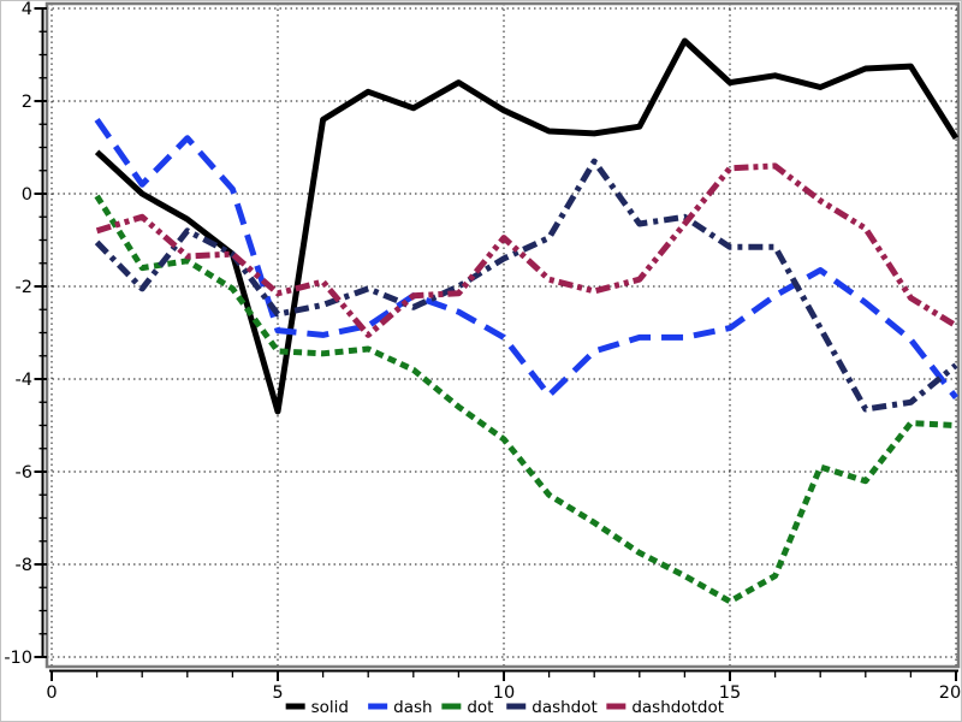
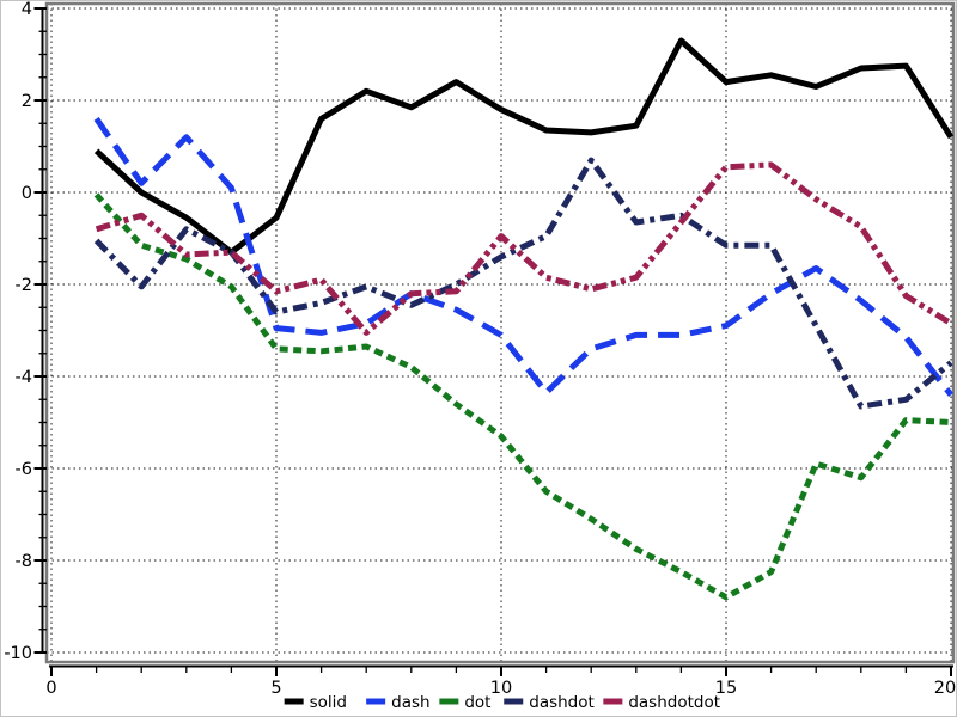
dot/2: -1.6 -> -1.1
solid/5: -4.7 -> -0.6
